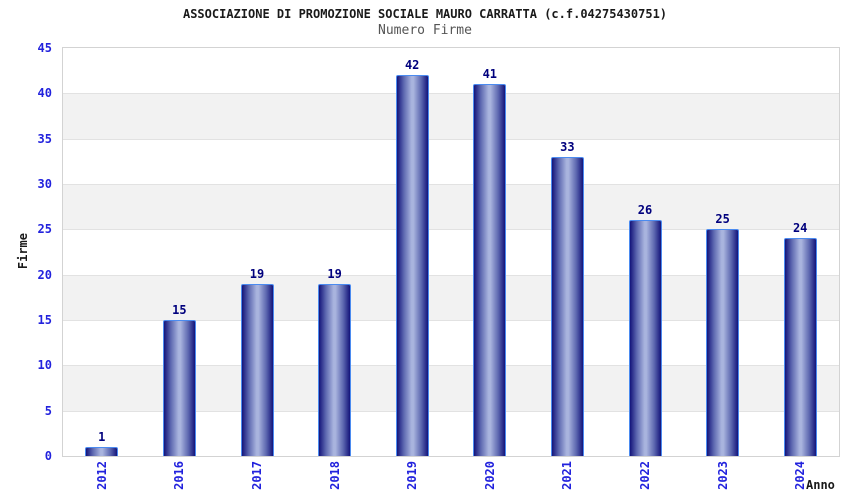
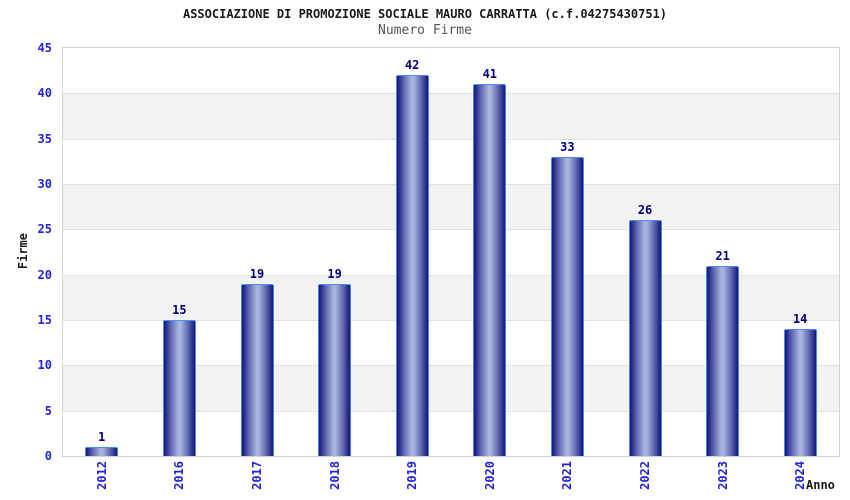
2023: 25 -> 21
2024: 24 -> 14
